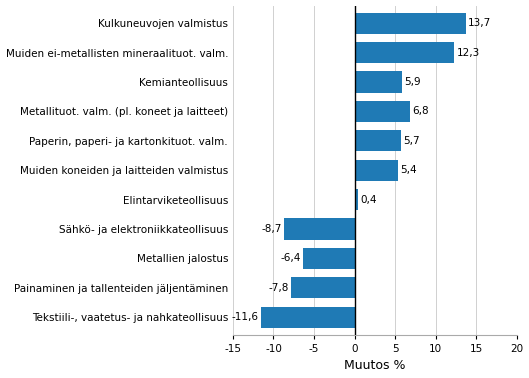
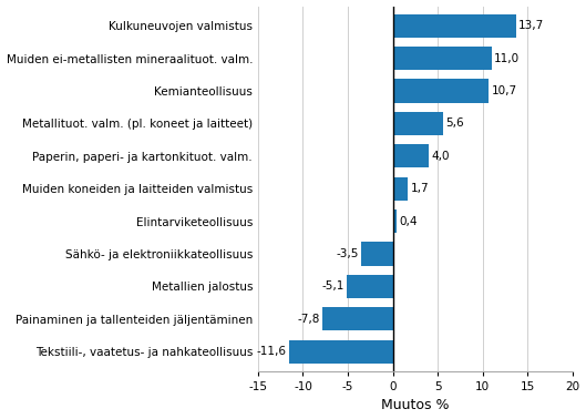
Muiden ei-metallisten mineraalituot. valm.: 12,3 -> 11,0
Kemianteollisuus: 5,9 -> 10,7
Metallituot. valm. (pl. koneet ja laitteet): 6,8 -> 5,6
Paperin, paperi- ja kartonkituot. valm.: 5,7 -> 4,0
Muiden koneiden ja laitteiden valmistus: 5,4 -> 1,7
Sähkö- ja elektroniikkateollisuus: -8,7 -> -3,5
Metallien jalostus: -6,4 -> -5,1
